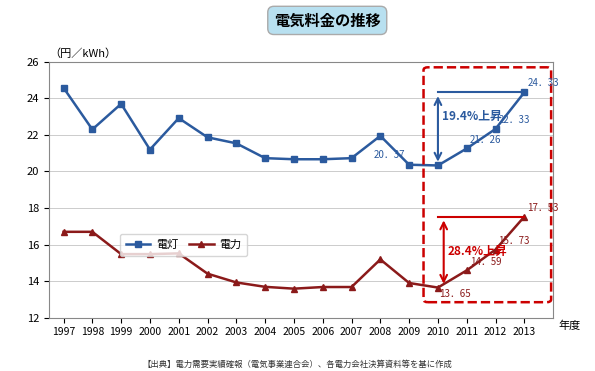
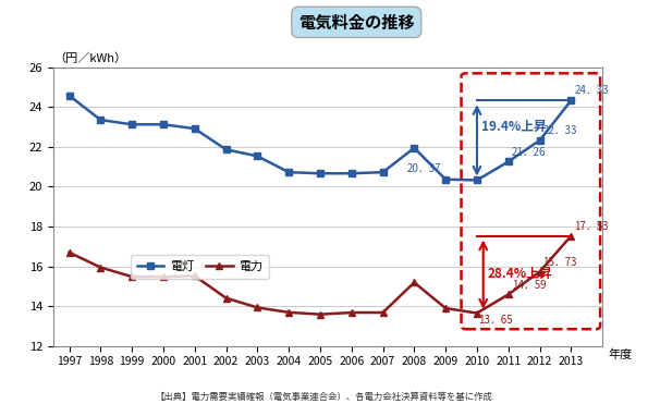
電灯/1998: 22.3 -> 23.4
電力/1998: 16.7 -> 15.9
電灯/1999: 23.7 -> 23.1
電灯/2000: 21.2 -> 23.1
